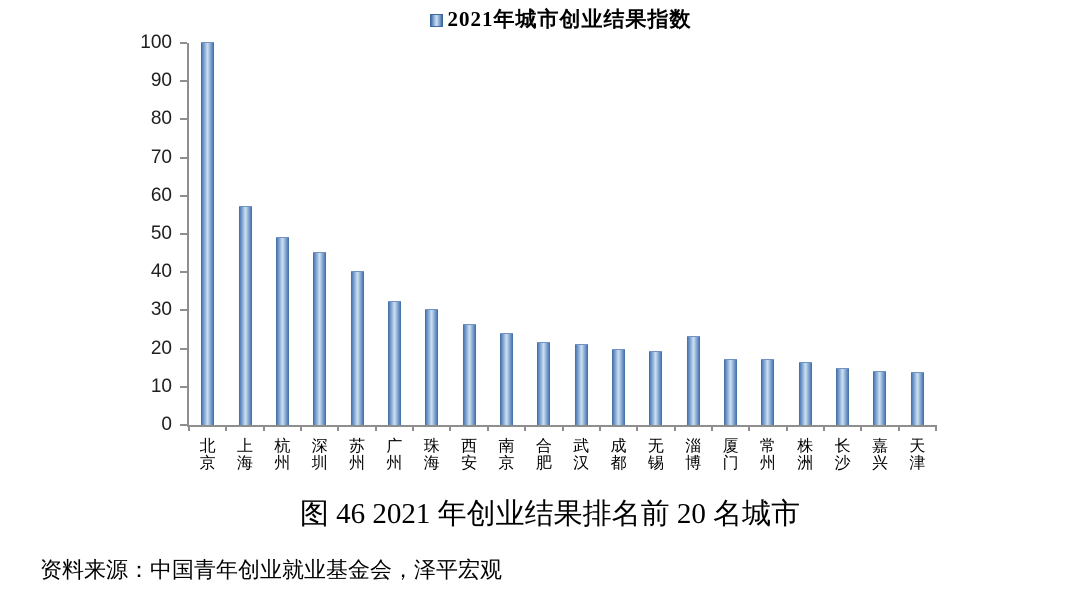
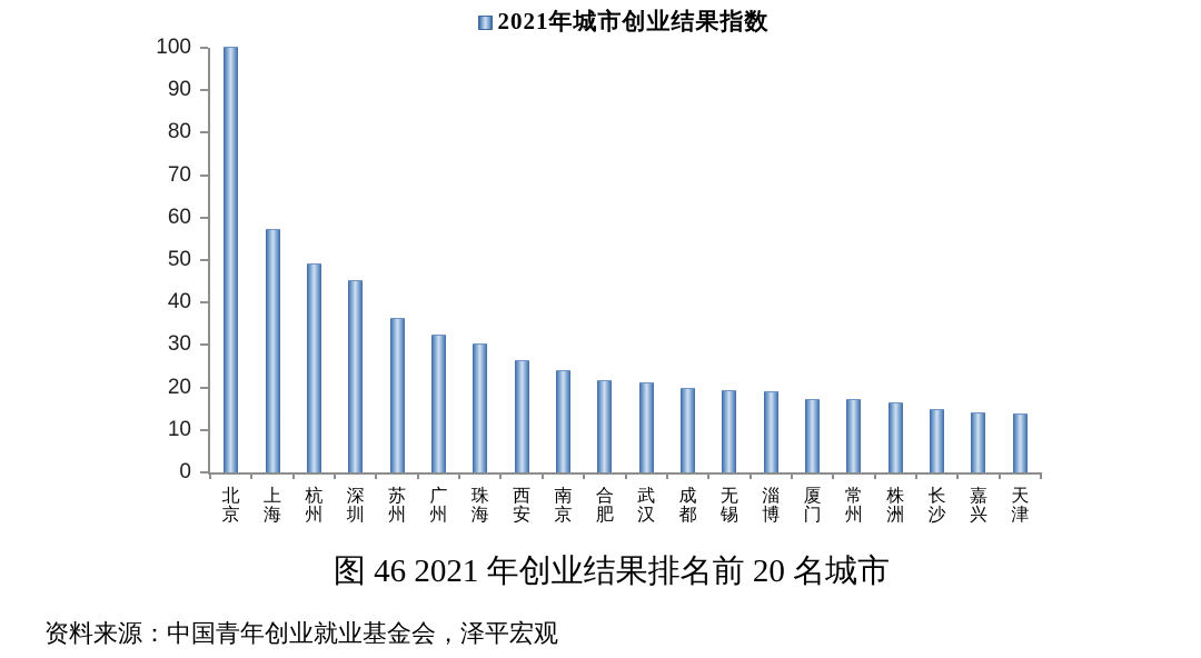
苏州: 40 -> 36
淄博: 23 -> 19
